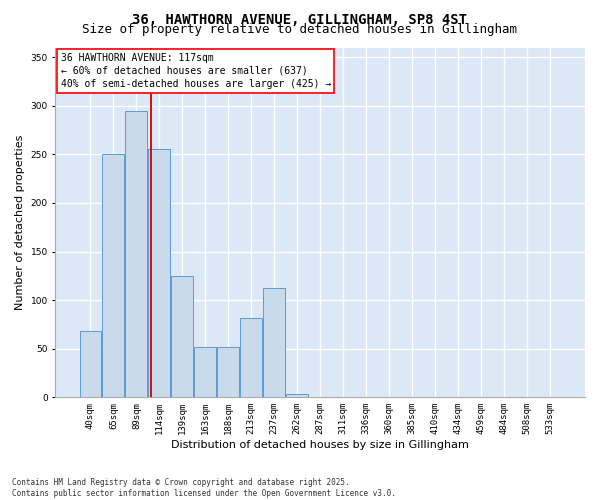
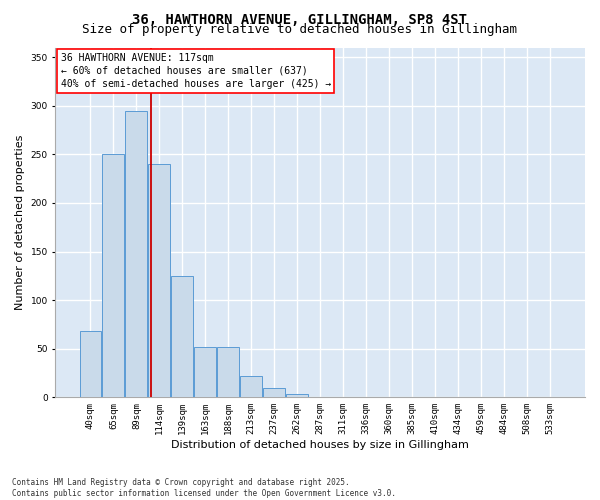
114sqm: 256 -> 240
213sqm: 82 -> 22
237sqm: 112 -> 10
